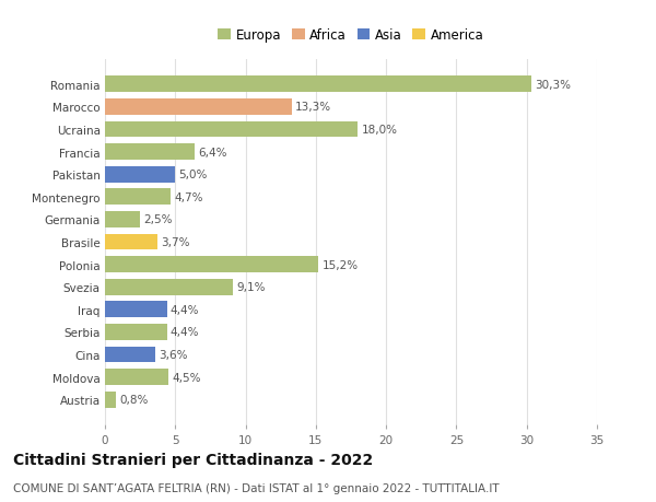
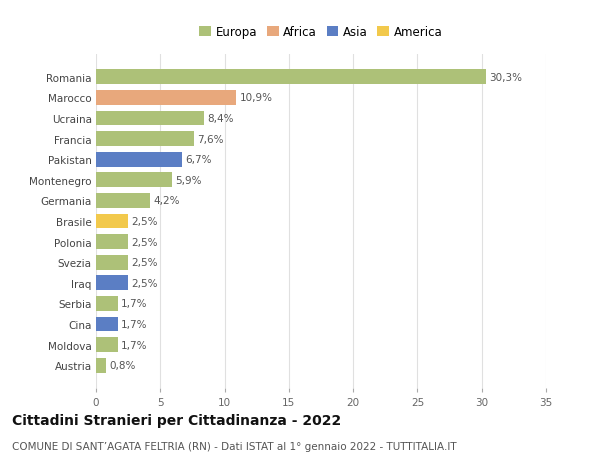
Marocco: 13,3% -> 10,9%
Ucraina: 18,0% -> 8,4%
Francia: 6,4% -> 7,6%
Pakistan: 5,0% -> 6,7%
Montenegro: 4,7% -> 5,9%
Germania: 2,5% -> 4,2%
Brasile: 3,7% -> 2,5%
Polonia: 15,2% -> 2,5%
Svezia: 9,1% -> 2,5%
Iraq: 4,4% -> 2,5%
Serbia: 4,4% -> 1,7%
Cina: 3,6% -> 1,7%
Moldova: 4,5% -> 1,7%
